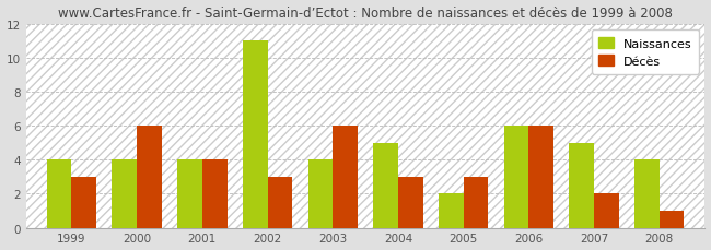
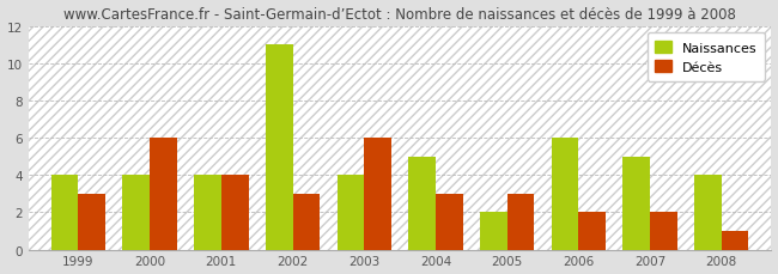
Décès/2006: 6 -> 2
